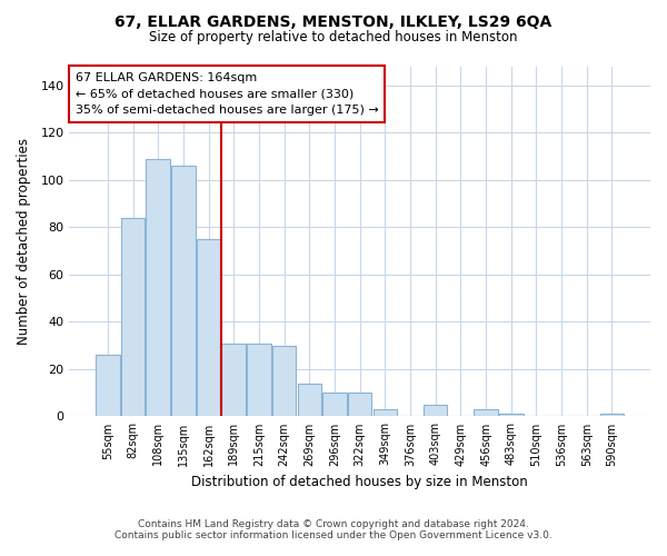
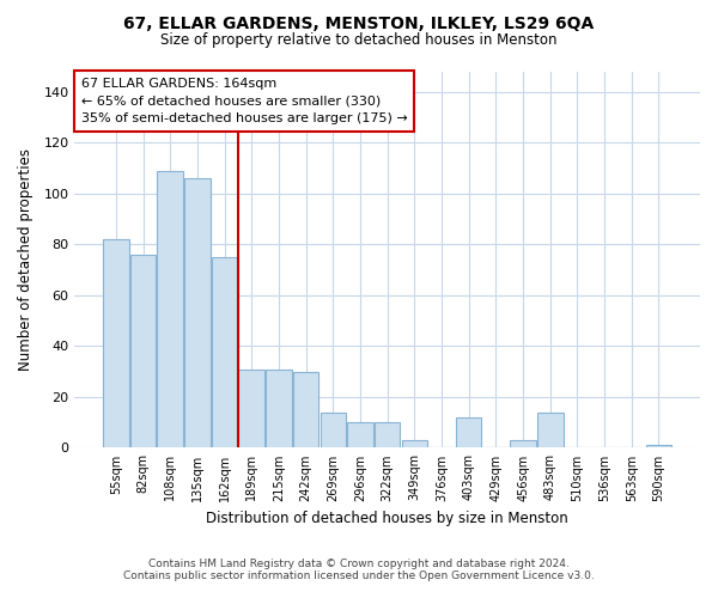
55sqm: 26 -> 82
82sqm: 84 -> 76
403sqm: 5 -> 12
483sqm: 1 -> 14
